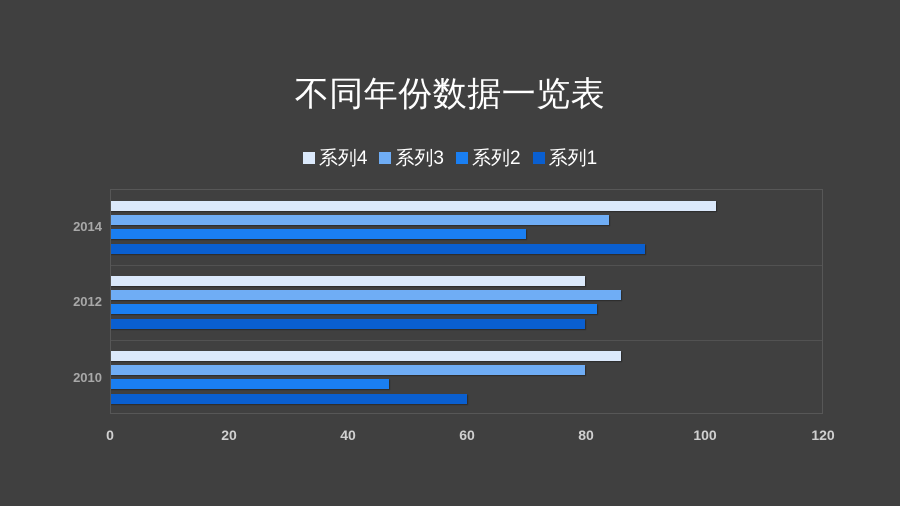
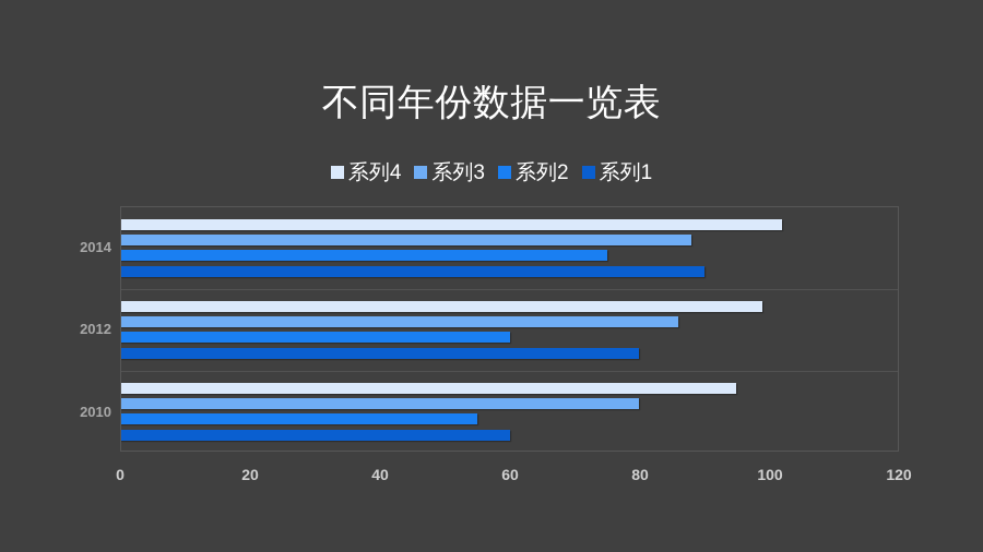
系列2/2010: 47 -> 55
系列4/2010: 86 -> 95
系列2/2012: 82 -> 60
系列4/2012: 80 -> 99
系列2/2014: 70 -> 75
系列3/2014: 84 -> 88
